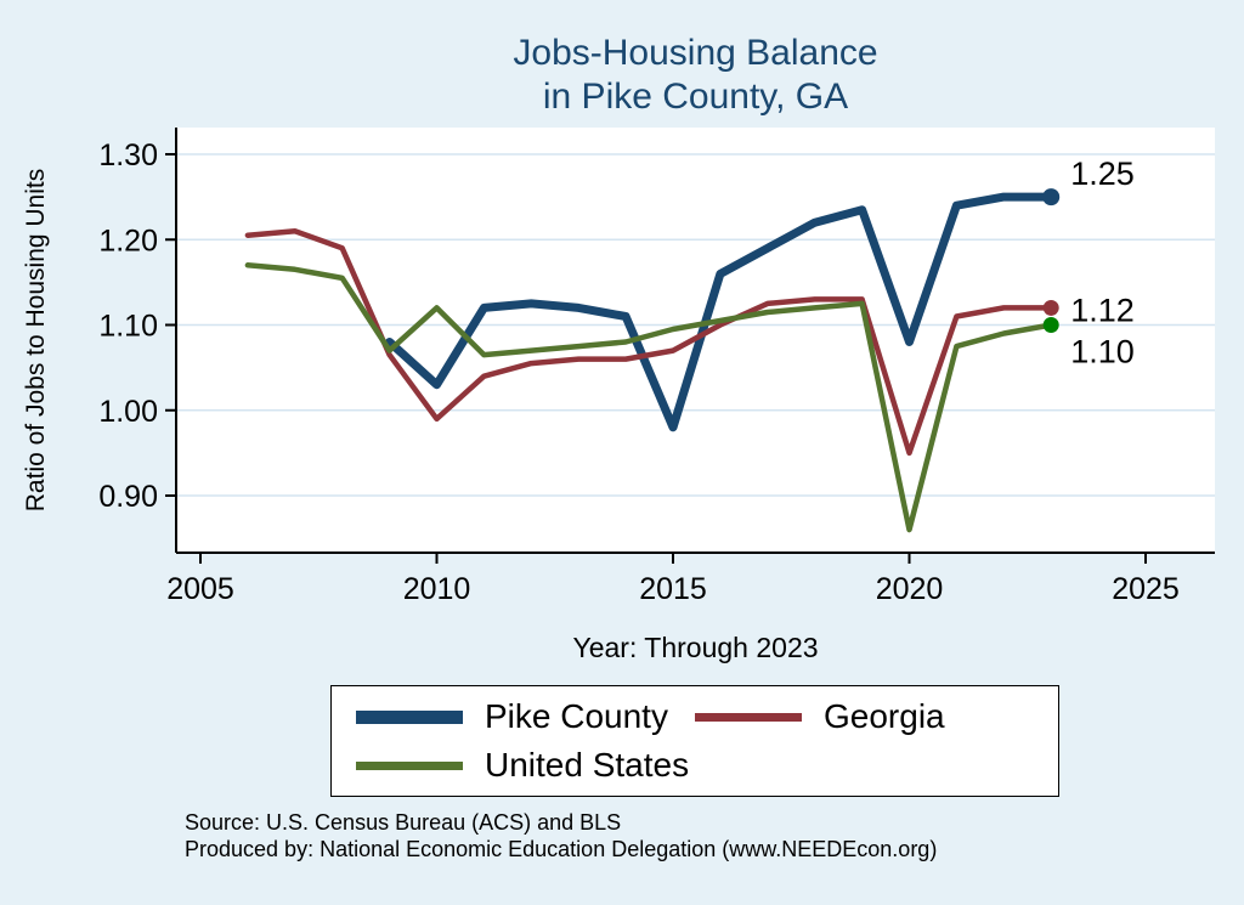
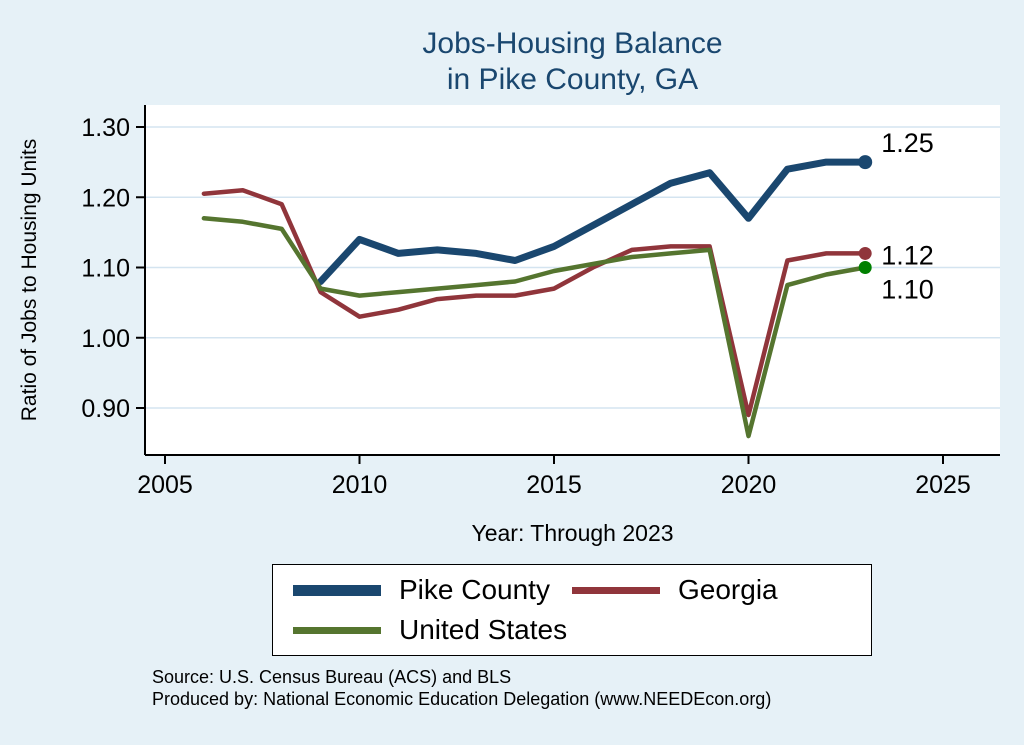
Pike County/2010: 1.03 -> 1.14
Georgia/2010: 0.99 -> 1.03
United States/2010: 1.12 -> 1.06
Pike County/2015: 0.98 -> 1.13
Pike County/2020: 1.08 -> 1.17
Georgia/2020: 0.95 -> 0.89
